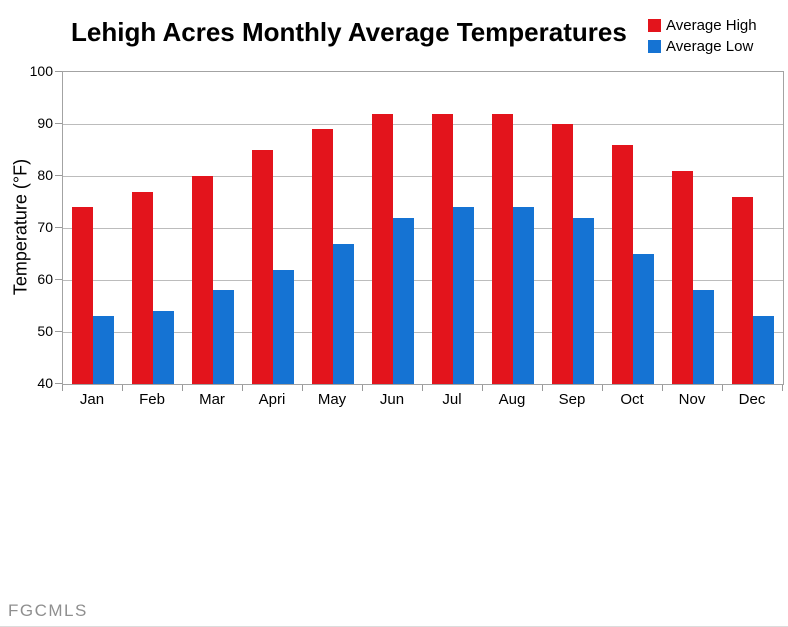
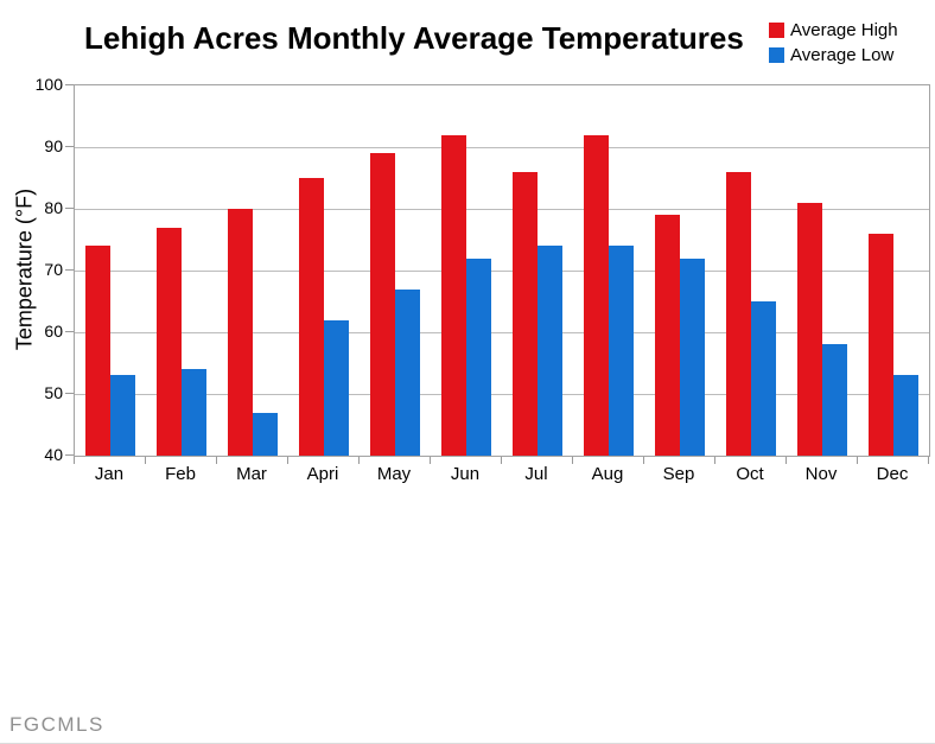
Average Low/Mar: 58 -> 47
Average High/Jul: 92 -> 86
Average High/Sep: 90 -> 79
